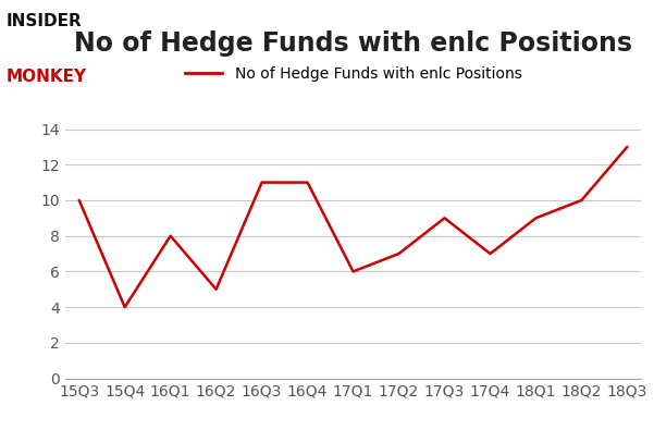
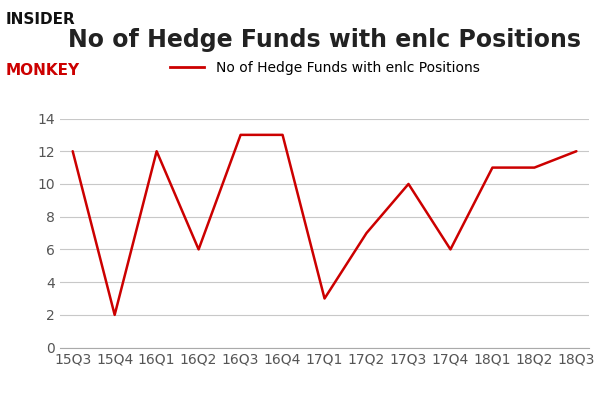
15Q3: 10 -> 12
15Q4: 4 -> 2
16Q1: 8 -> 12
16Q2: 5 -> 6
16Q3: 11 -> 13
16Q4: 11 -> 13
17Q1: 6 -> 3
17Q3: 9 -> 10
17Q4: 7 -> 6
18Q1: 9 -> 11
18Q2: 10 -> 11
18Q3: 13 -> 12
